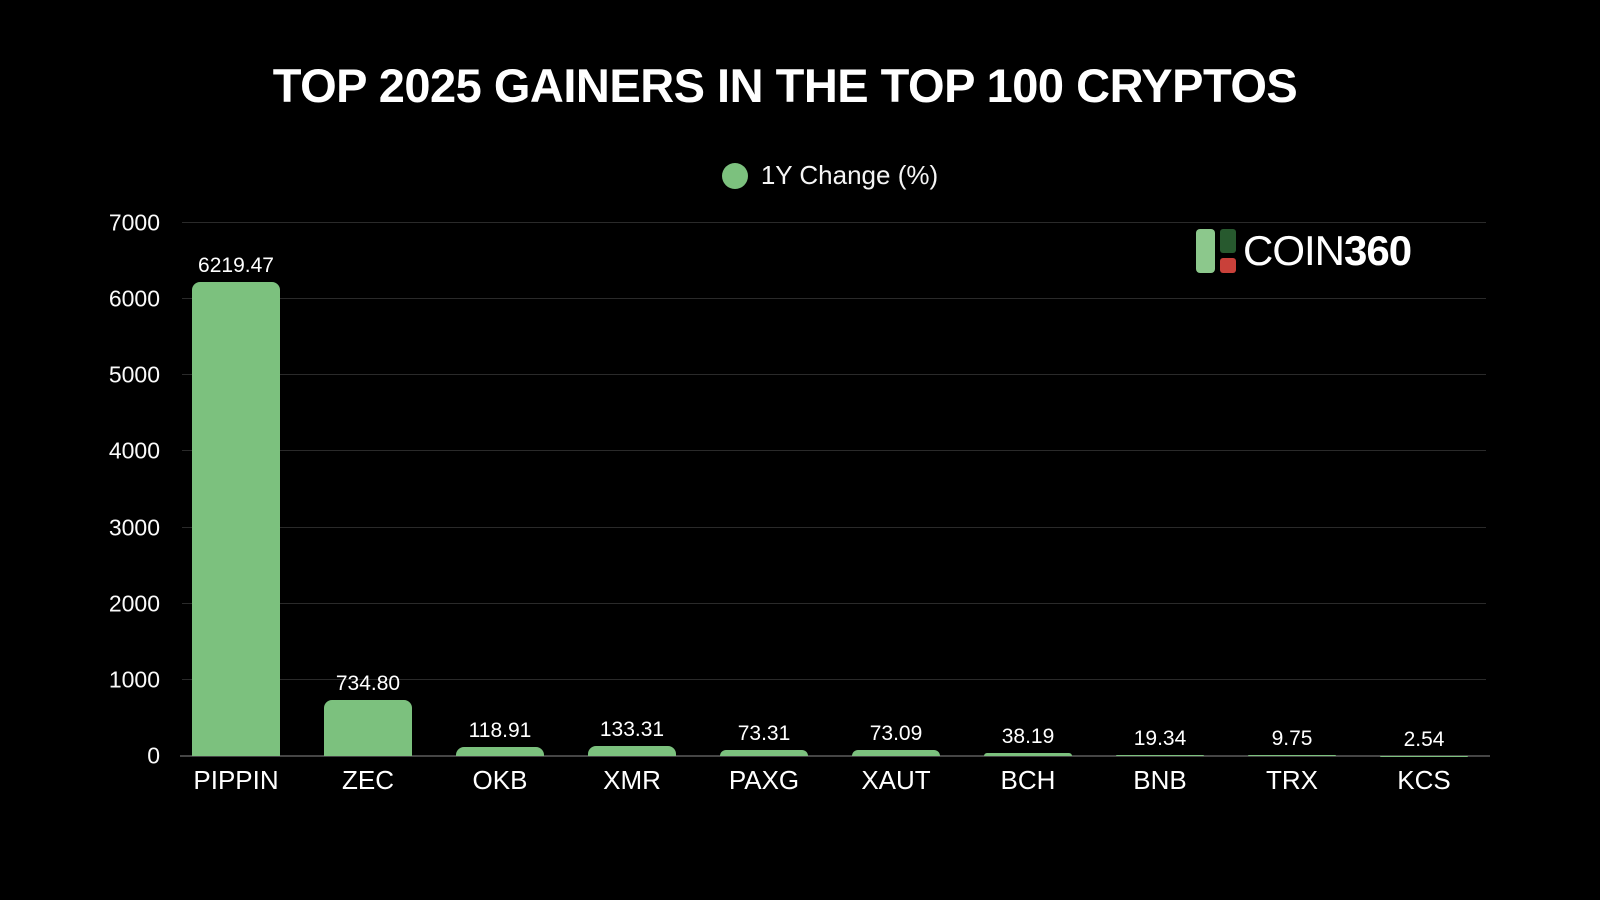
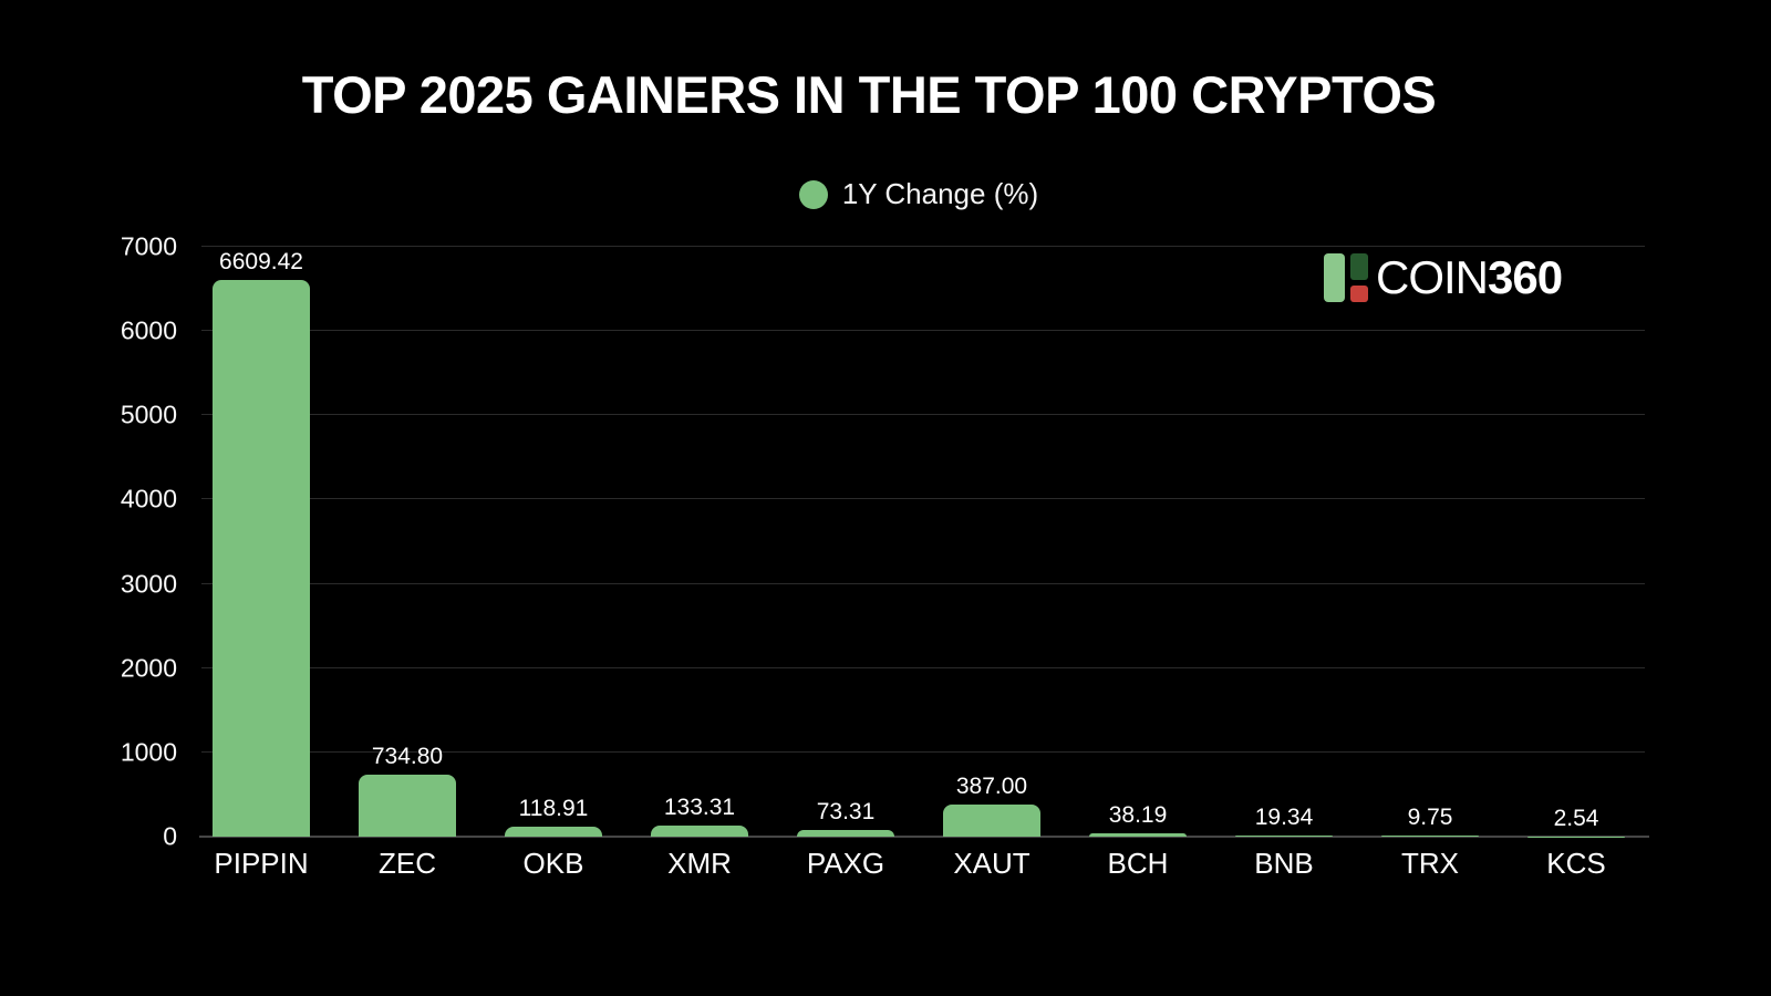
PIPPIN: 6219.47 -> 6609.42
XAUT: 73.09 -> 387.00
